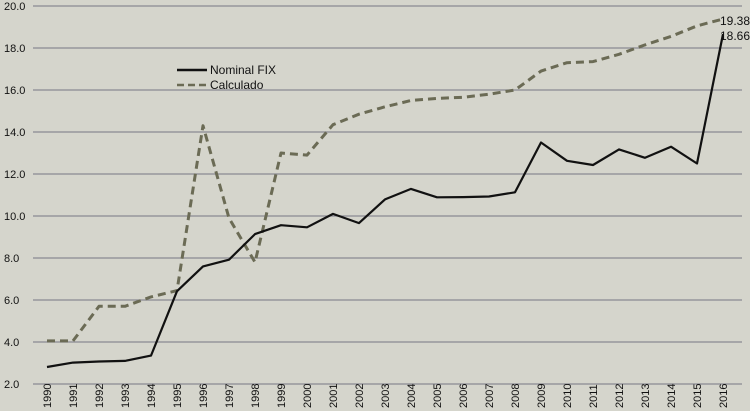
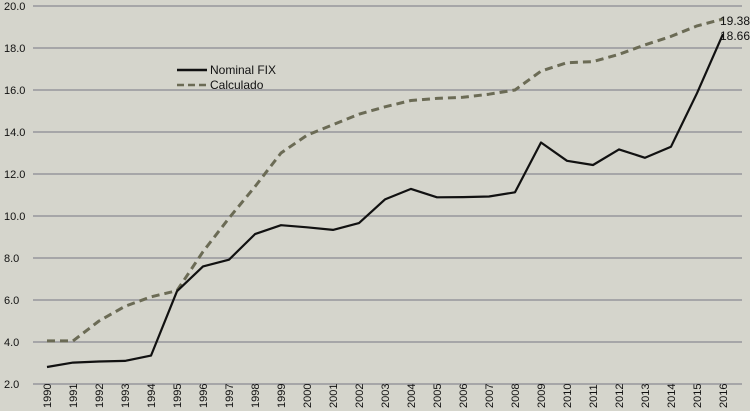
Calculado/1992: 5.7 -> 5.0
Calculado/1996: 14.3 -> 8.3
Calculado/1998: 7.8 -> 11.4
Calculado/2000: 12.9 -> 13.8
Nominal FIX/2001: 10.1 -> 9.3
Nominal FIX/2015: 12.5 -> 15.8
